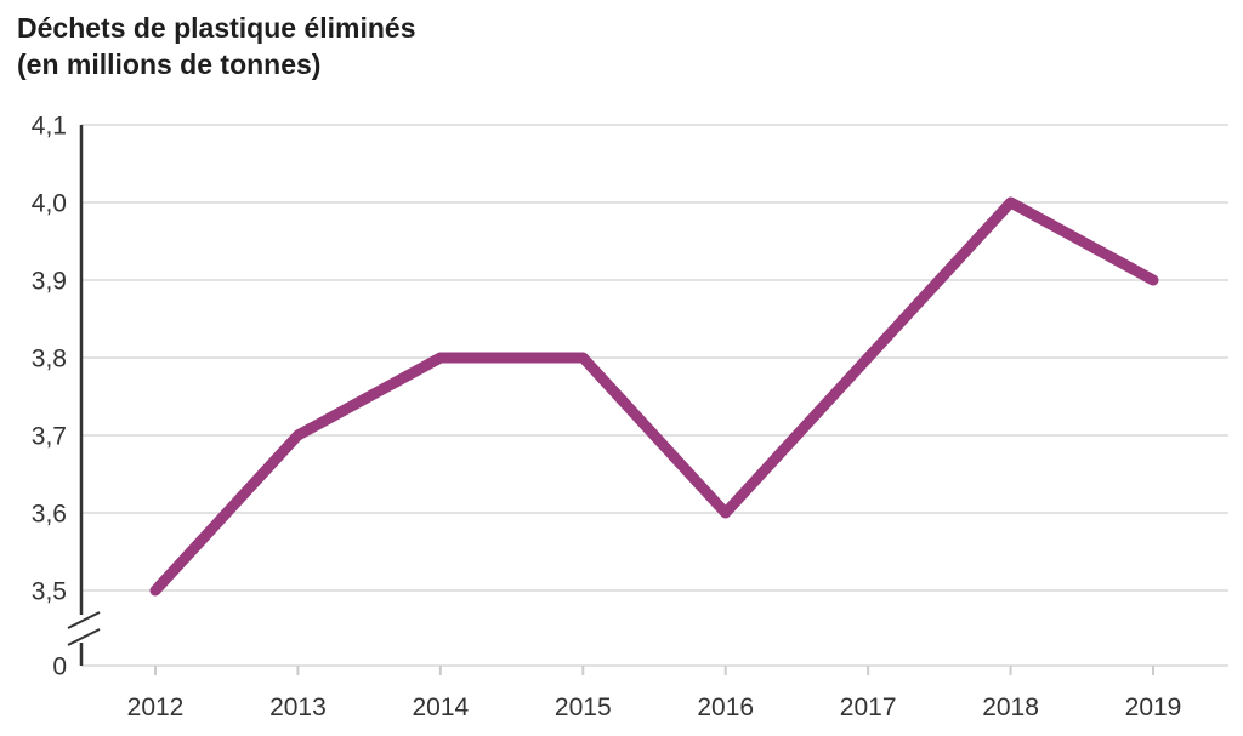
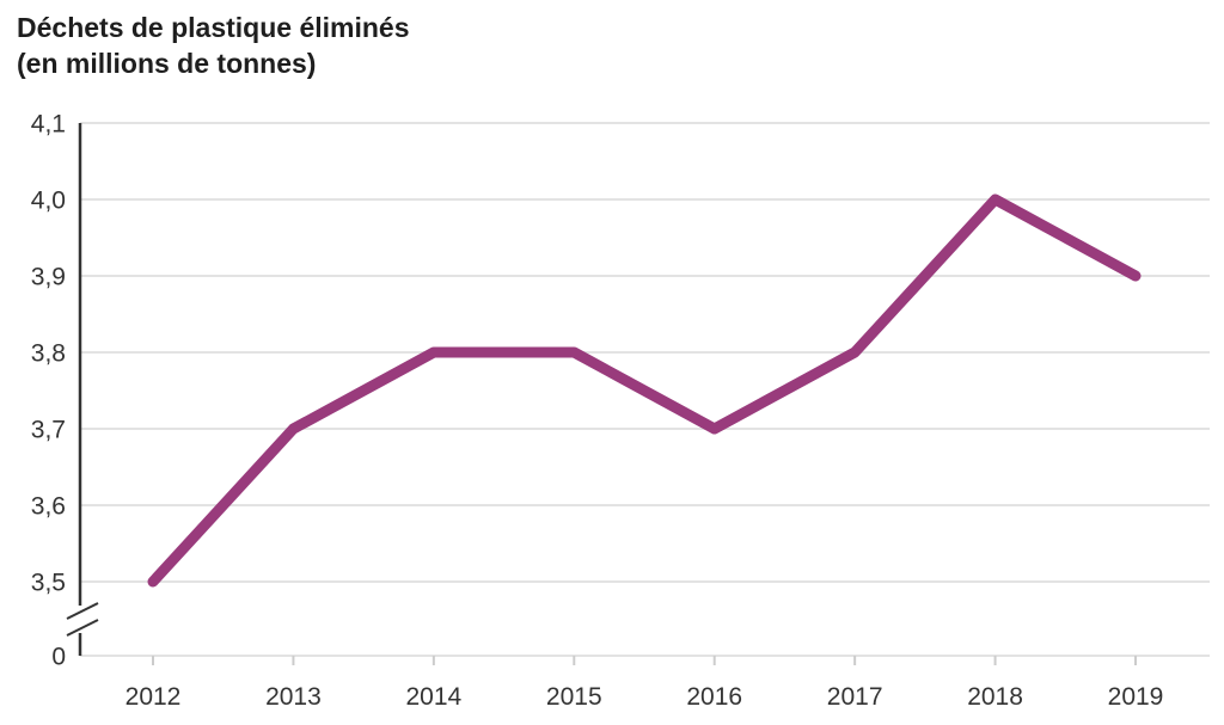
2016: 3,6 -> 3,7
